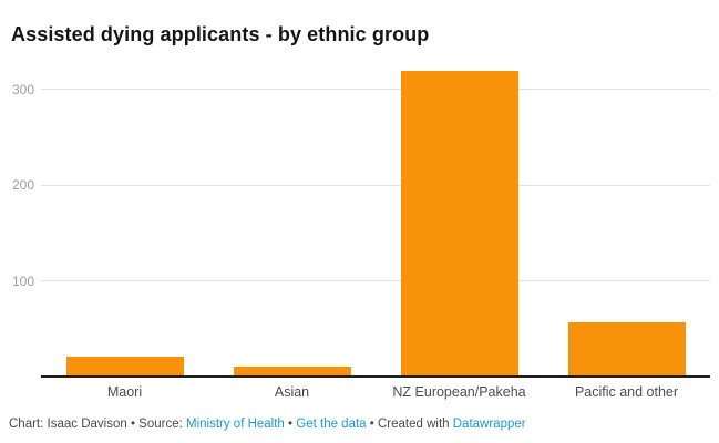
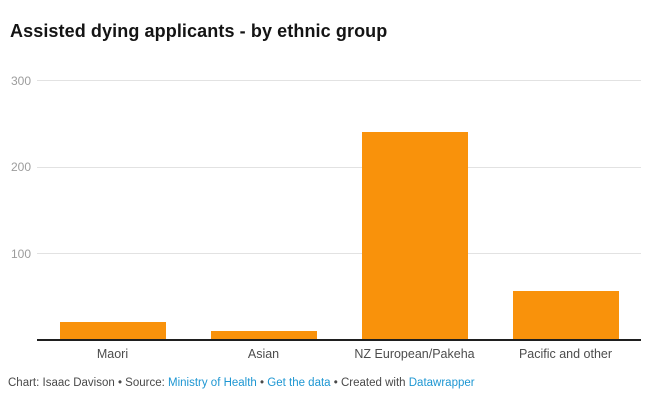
NZ European/Pakeha: 320 -> 240
